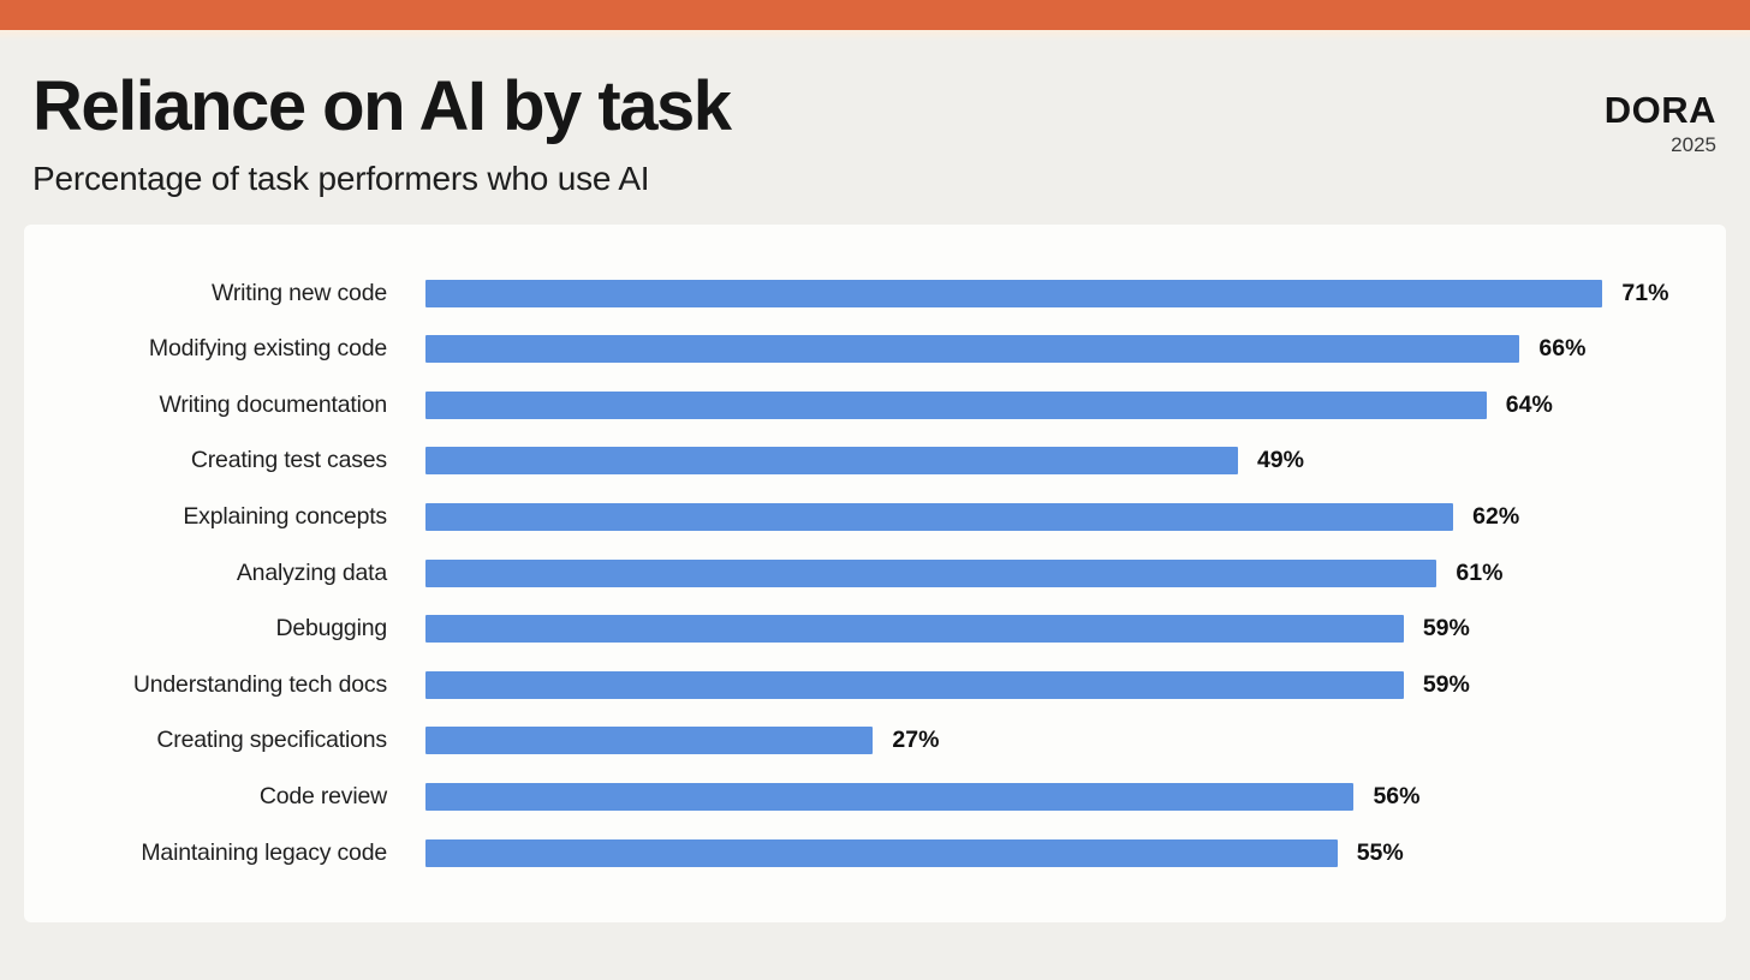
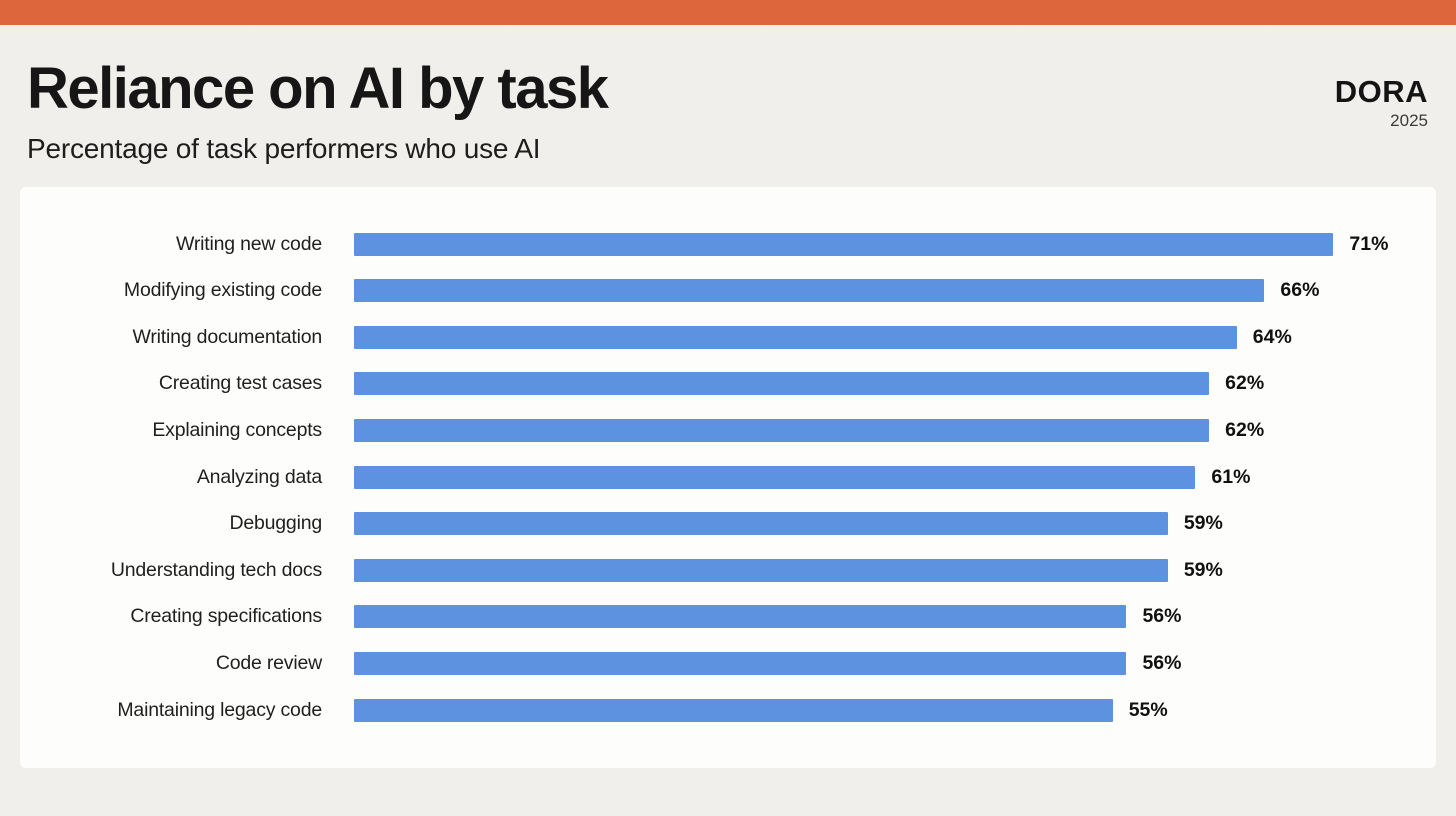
Creating test cases: 49% -> 62%
Creating specifications: 27% -> 56%
